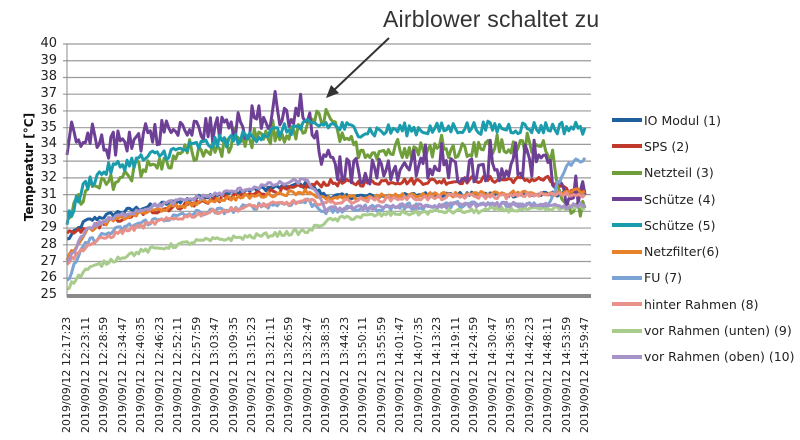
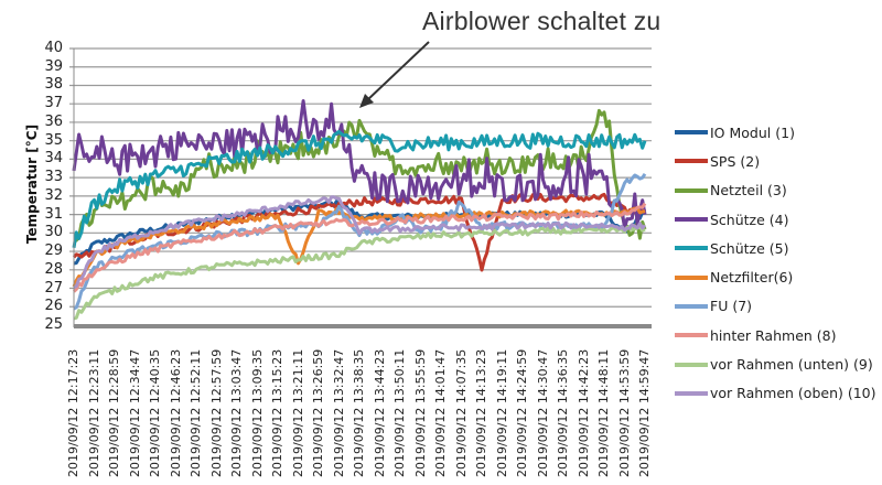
Netzteil (3)/2019/09/12 12:46:23: 32.8 -> 32.2
Netzfilter(6)/2019/09/12 13:21:11: 31.0 -> 28.4
FU (7)/2019/09/12 13:32:47: 30.6 -> 31.3
FU (7)/2019/09/12 13:50:11: 30.2 -> 30.9
FU (7)/2019/09/12 14:07:35: 30.3 -> 31.7
SPS (2)/2019/09/12 14:13:23: 31.8 -> 28.1
Netzteil (3)/2019/09/12 14:48:11: 33.8 -> 37.0
IO Modul (1)/2019/09/12 14:53:59: 31.1 -> 30.1
hinter Rahmen (8)/2019/09/12 14:59:47: 31.0 -> 31.6
